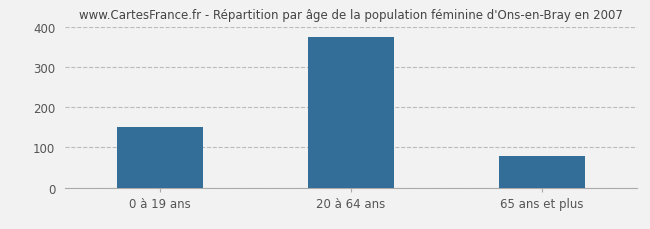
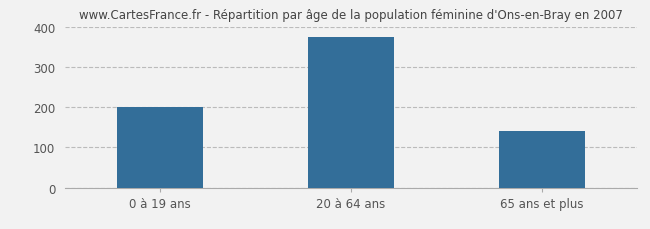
0 à 19 ans: 150 -> 200
65 ans et plus: 78 -> 140
